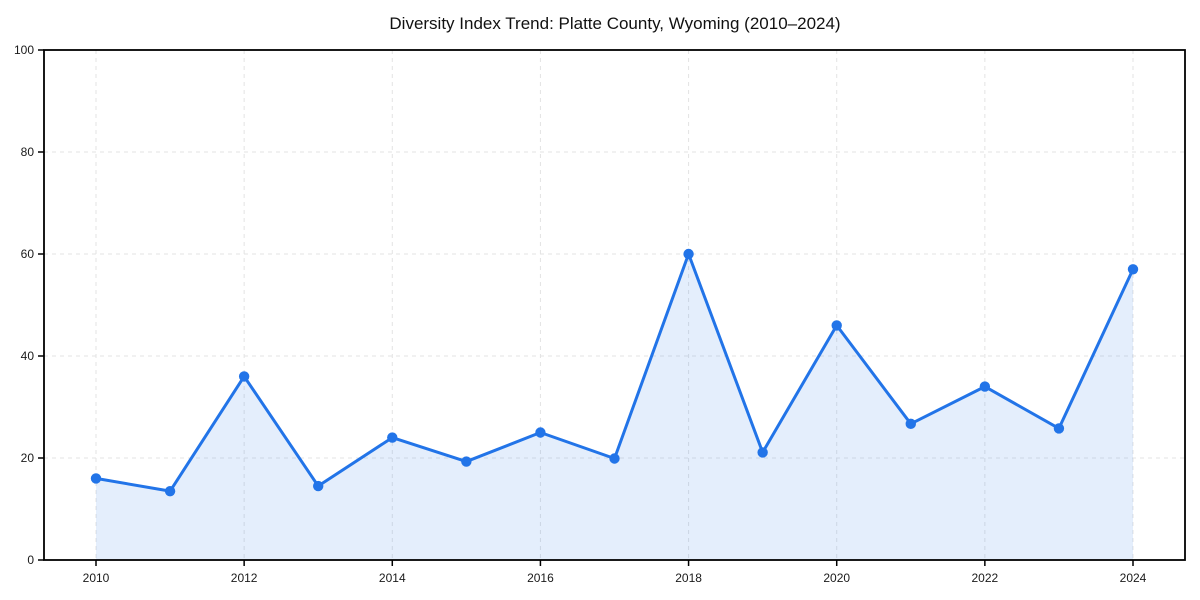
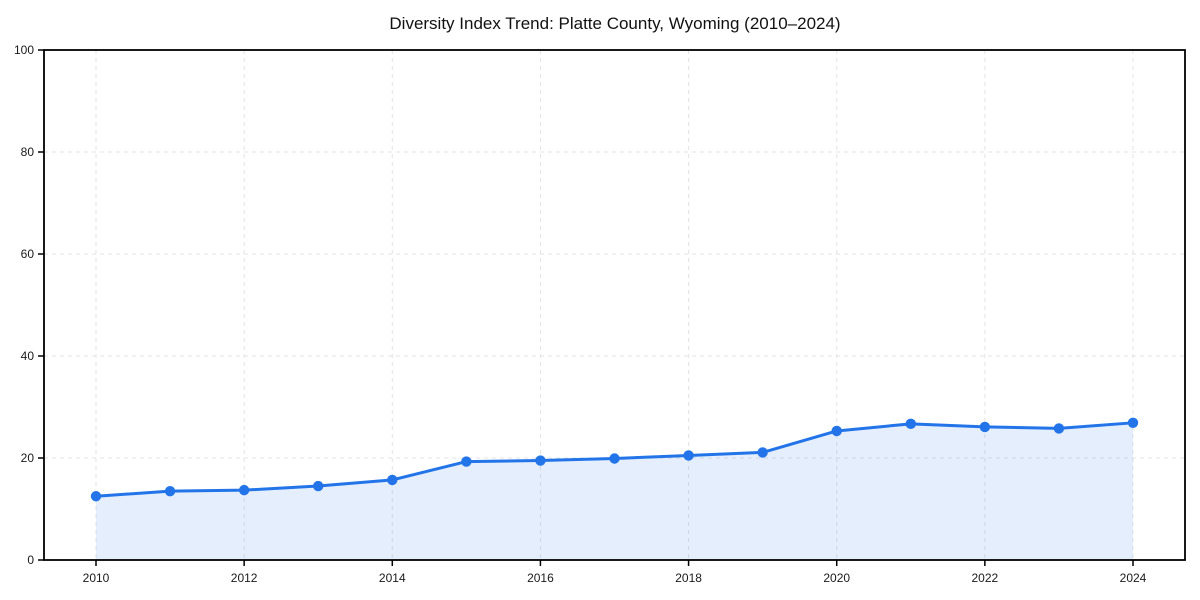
2010: 16 -> 12
2012: 36 -> 14
2014: 24 -> 16
2016: 25 -> 20
2018: 60 -> 20
2020: 46 -> 25
2022: 34 -> 26
2024: 57 -> 27
